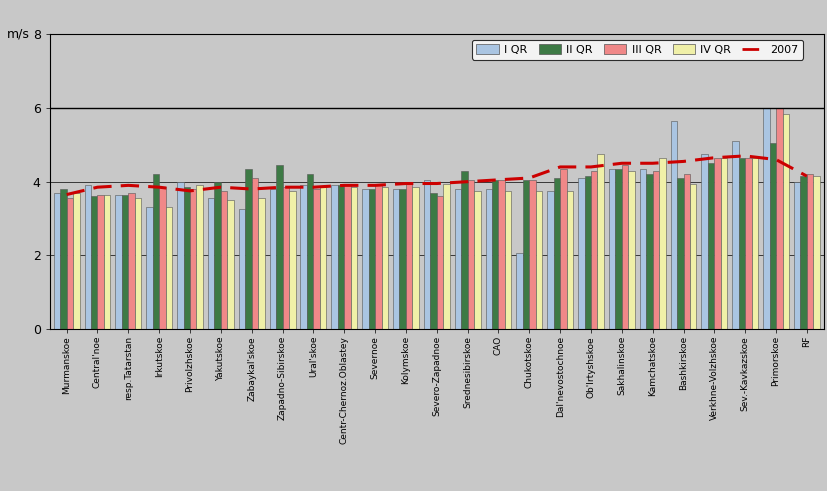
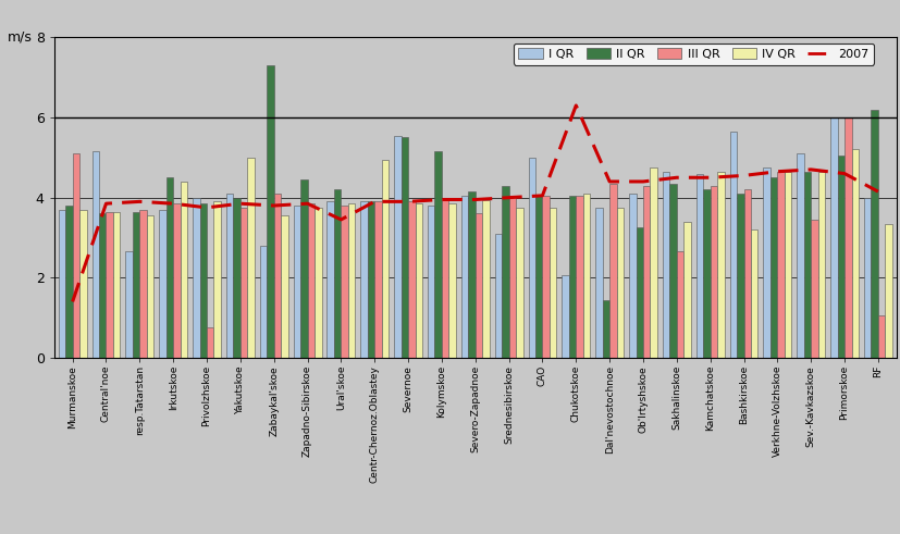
2007/Murmanskoe: 3.65 -> 1.40
III QR/Murmanskoe: 3.55 -> 5.10
I QR/Central'noe: 3.90 -> 5.15
I QR/resp.Tatarstan: 3.65 -> 2.65
I QR/Irkutskoe: 3.30 -> 3.70
II QR/Irkutskoe: 4.20 -> 4.50
IV QR/Irkutskoe: 3.30 -> 4.40
III QR/Privolzhskoe: 3.80 -> 0.75
I QR/Yakutskoe: 3.55 -> 4.10
IV QR/Yakutskoe: 3.50 -> 5.00
I QR/Zabaykal'skoe: 3.25 -> 2.80
II QR/Zabaykal'skoe: 4.35 -> 7.30
2007/Ural'skoe: 3.85 -> 3.45
IV QR/Centr-Chernoz.Oblastey: 3.85 -> 4.95
I QR/Severnoe: 3.80 -> 5.55
II QR/Severnoe: 3.80 -> 5.50
II QR/Kolymskoe: 3.80 -> 5.15
II QR/Severo-Zapadnoe: 3.70 -> 4.15
I QR/Srednesibirskoe: 3.80 -> 3.10
I QR/CAO: 3.80 -> 5.00
2007/Chukotskoe: 4.10 -> 6.30
IV QR/Chukotskoe: 3.75 -> 4.10
II QR/Dal'nevostochnoe: 4.10 -> 1.45
II QR/Ob'Irtyshskoe: 4.15 -> 3.25
I QR/Sakhalinskoe: 4.35 -> 4.65
III QR/Sakhalinskoe: 4.45 -> 2.65
IV QR/Sakhalinskoe: 4.30 -> 3.40
I QR/Kamchatskoe: 4.35 -> 4.60
IV QR/Bashkirskoe: 3.95 -> 3.20
III QR/Sev.-Kavkazskoe: 4.65 -> 3.45
IV QR/Primorskoe: 5.85 -> 5.20
II QR/RF: 4.15 -> 6.20
III QR/RF: 4.20 -> 1.05
IV QR/RF: 4.15 -> 3.35
